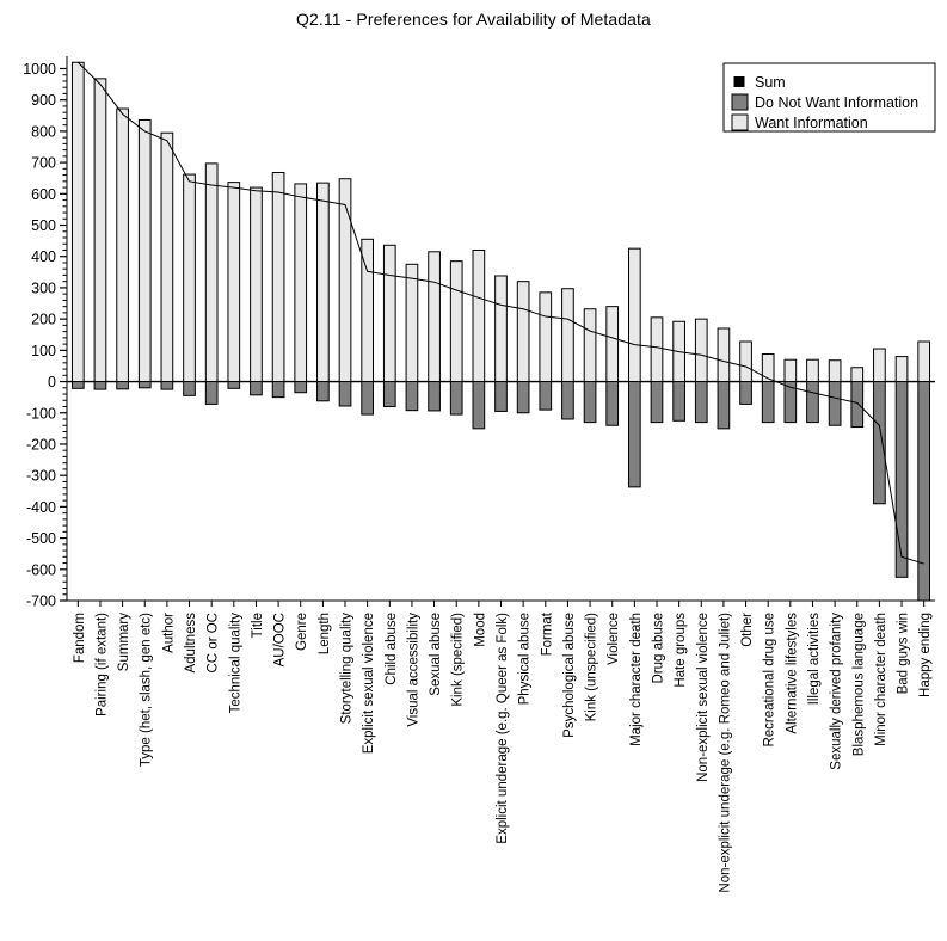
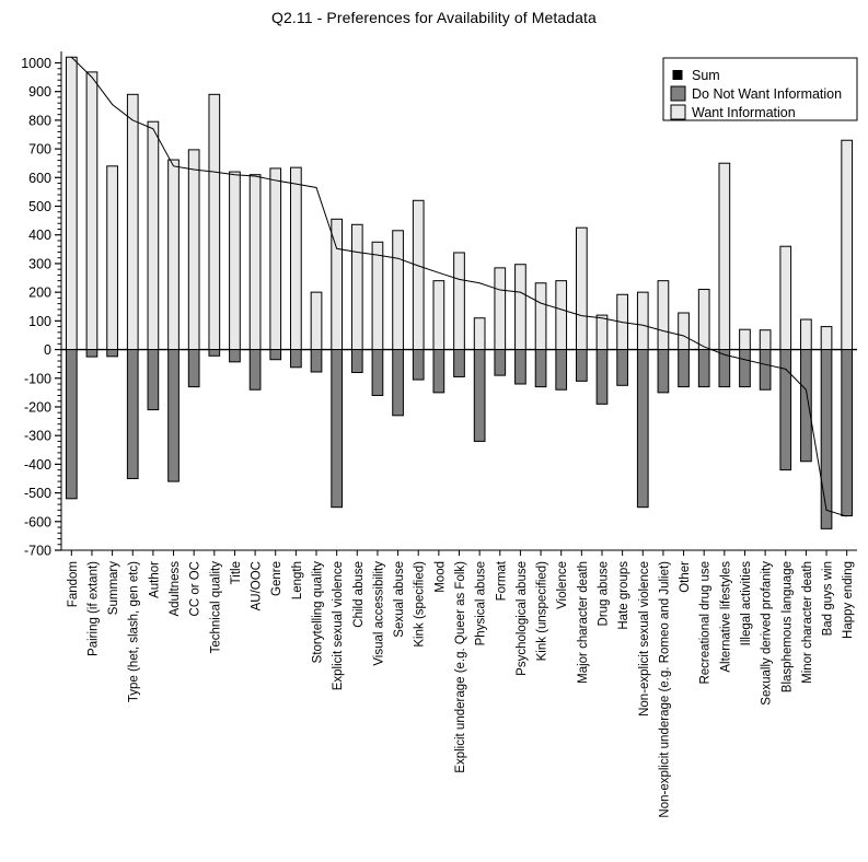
Do Not Want Information/Fandom: -20 -> -520
Want Information/Summary: 870 -> 640
Want Information/Type (het, slash, gen etc): 840 -> 890
Do Not Want Information/Type (het, slash, gen etc): -20 -> -450
Do Not Want Information/Author: -20 -> -210
Do Not Want Information/Adultness: -40 -> -460
Do Not Want Information/CC or OC: -70 -> -130
Want Information/Technical quality: 640 -> 890
Want Information/AU/OOC: 670 -> 610
Do Not Want Information/AU/OOC: -50 -> -140
Want Information/Storytelling quality: 650 -> 200
Do Not Want Information/Explicit sexual violence: -100 -> -550
Do Not Want Information/Visual accessibility: -90 -> -160
Do Not Want Information/Sexual abuse: -90 -> -230
Want Information/Kink (specified): 380 -> 520
Want Information/Mood: 420 -> 240
Want Information/Physical abuse: 320 -> 110
Do Not Want Information/Physical abuse: -100 -> -320
Do Not Want Information/Major character death: -340 -> -110
Want Information/Drug abuse: 200 -> 120
Do Not Want Information/Drug abuse: -130 -> -190
Do Not Want Information/Non-explicit sexual violence: -130 -> -550
Want Information/Non-explicit underage (e.g. Romeo and Juliet): 170 -> 240
Do Not Want Information/Other: -70 -> -130
Want Information/Recreational drug use: 90 -> 210
Want Information/Alternative lifestyles: 70 -> 650
Want Information/Blasphemous language: 40 -> 360
Do Not Want Information/Blasphemous language: -140 -> -420
Want Information/Happy ending: 130 -> 730
Do Not Want Information/Happy ending: -700 -> -580
